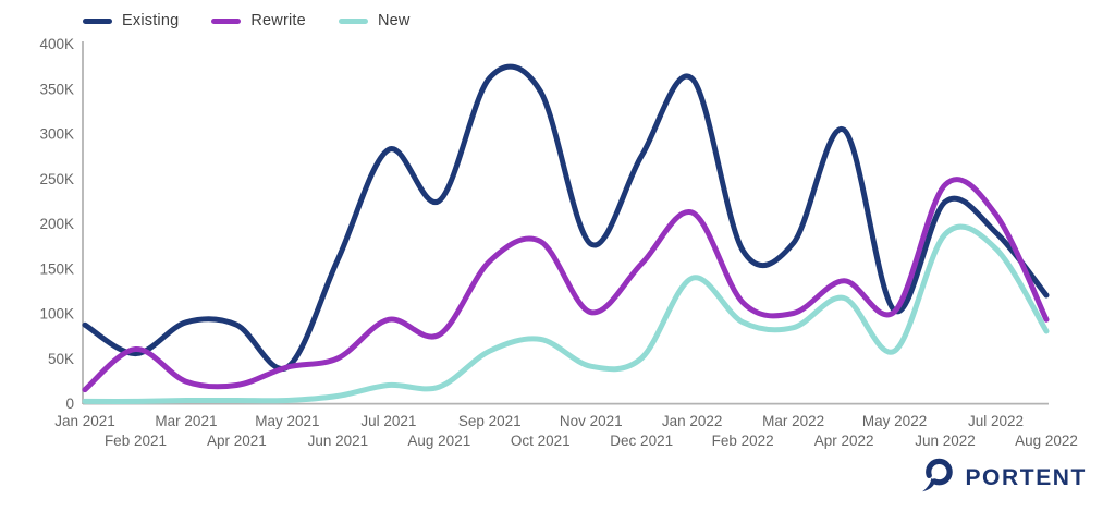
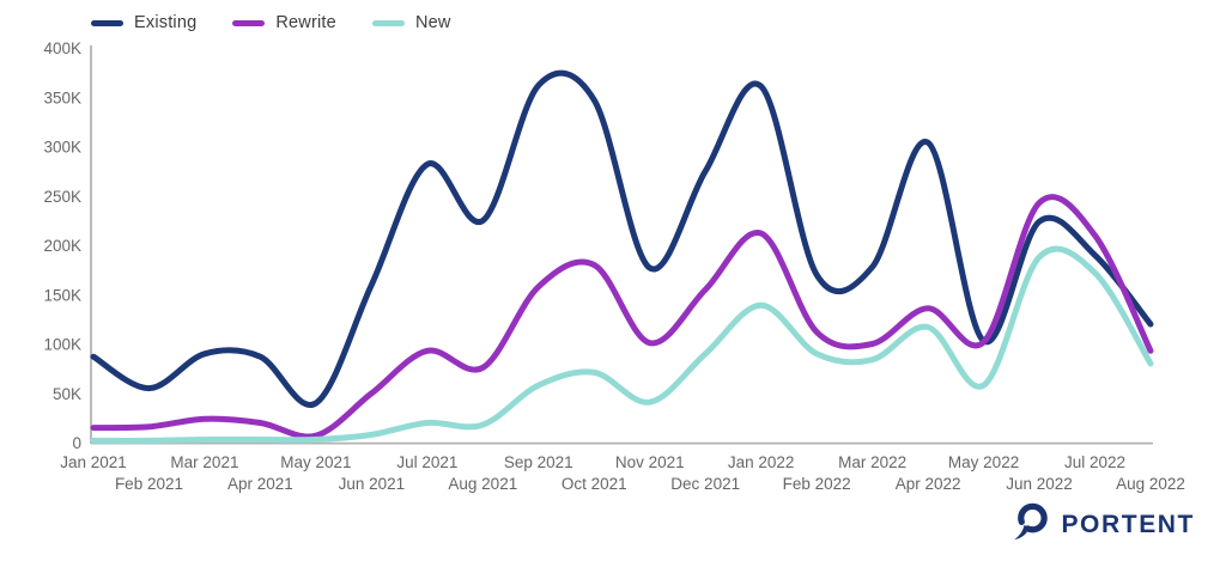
Rewrite/Feb 2021: 60K -> 20K
Rewrite/May 2021: 40K -> 10K
New/Dec 2021: 50K -> 90K
